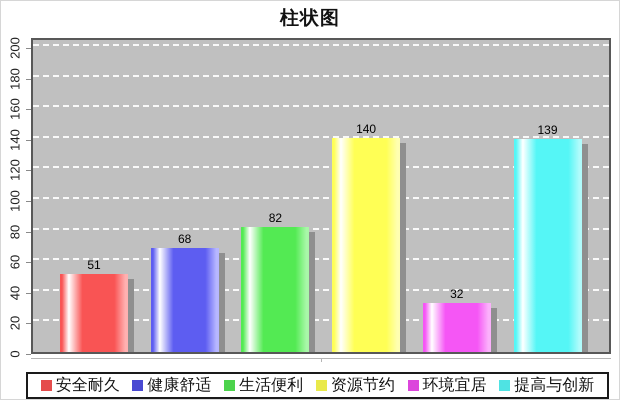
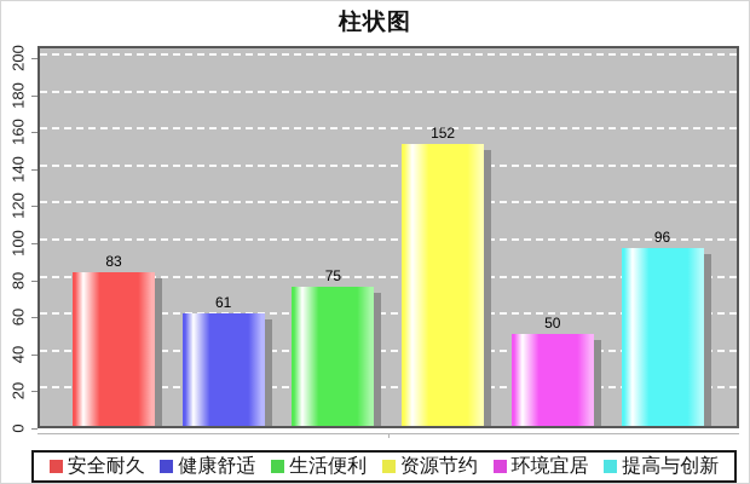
安全耐久: 51 -> 83
健康舒适: 68 -> 61
生活便利: 82 -> 75
资源节约: 140 -> 152
环境宜居: 32 -> 50
提高与创新: 139 -> 96
